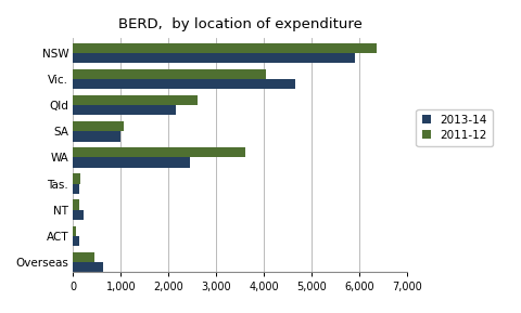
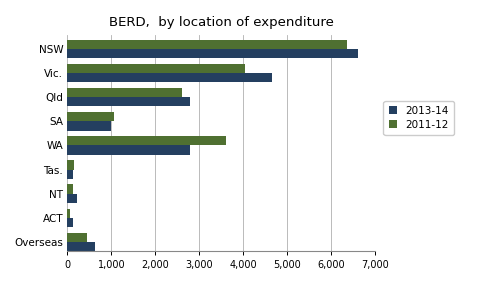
2013-14/NSW: 5,900 -> 6,600
2013-14/Qld: 2,150 -> 2,800
2013-14/WA: 2,450 -> 2,800
